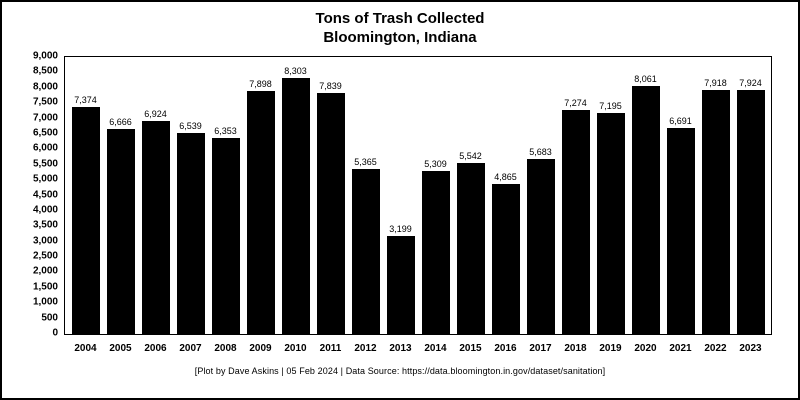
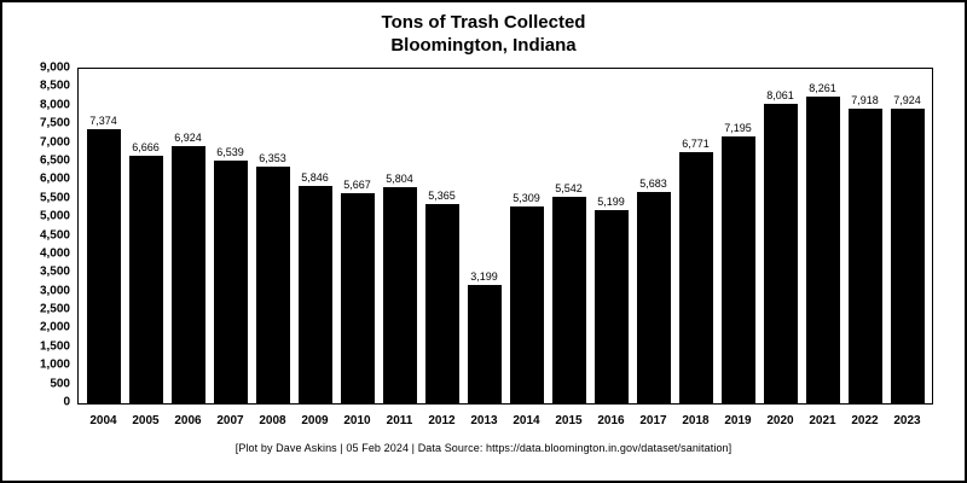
2009: 7,898 -> 5,846
2010: 8,303 -> 5,667
2011: 7,839 -> 5,804
2016: 4,865 -> 5,199
2018: 7,274 -> 6,771
2021: 6,691 -> 8,261
